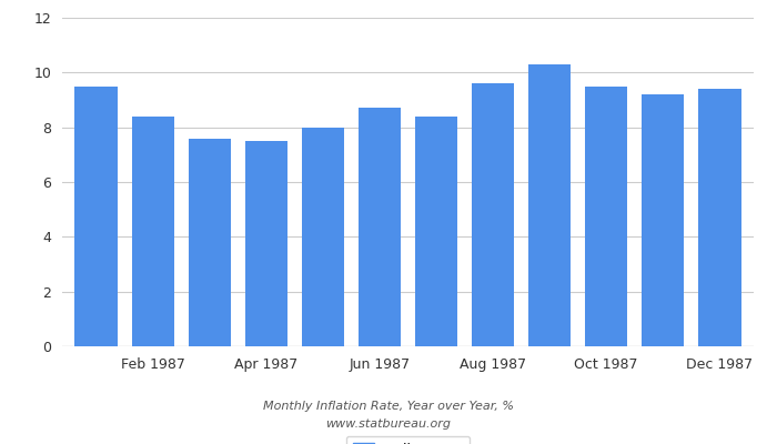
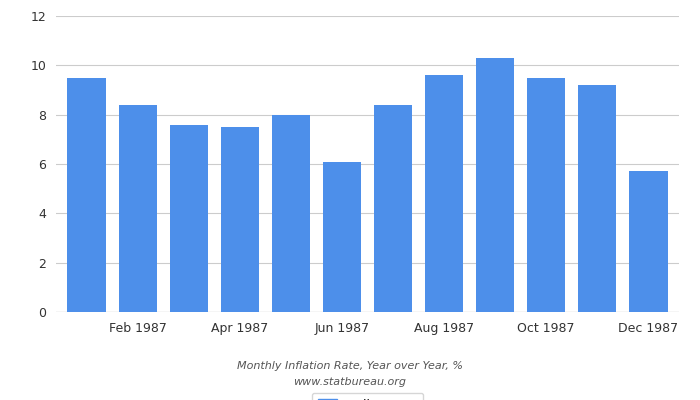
Jun 1987: 8.7 -> 6.1
Dec 1987: 9.4 -> 5.7
